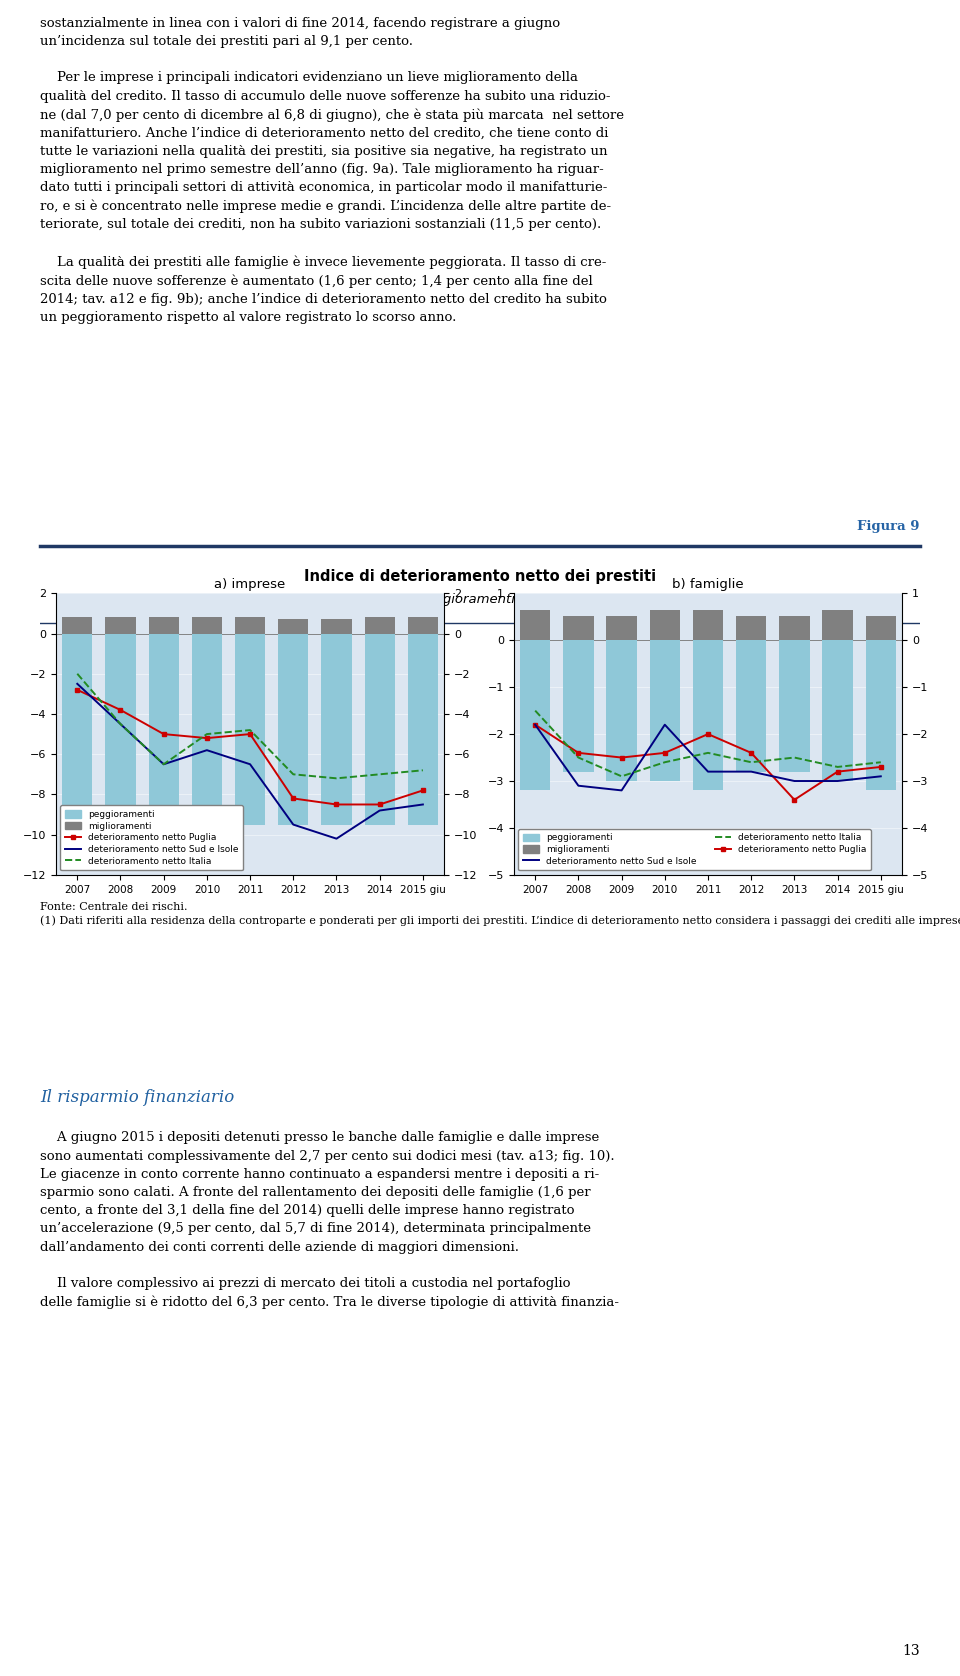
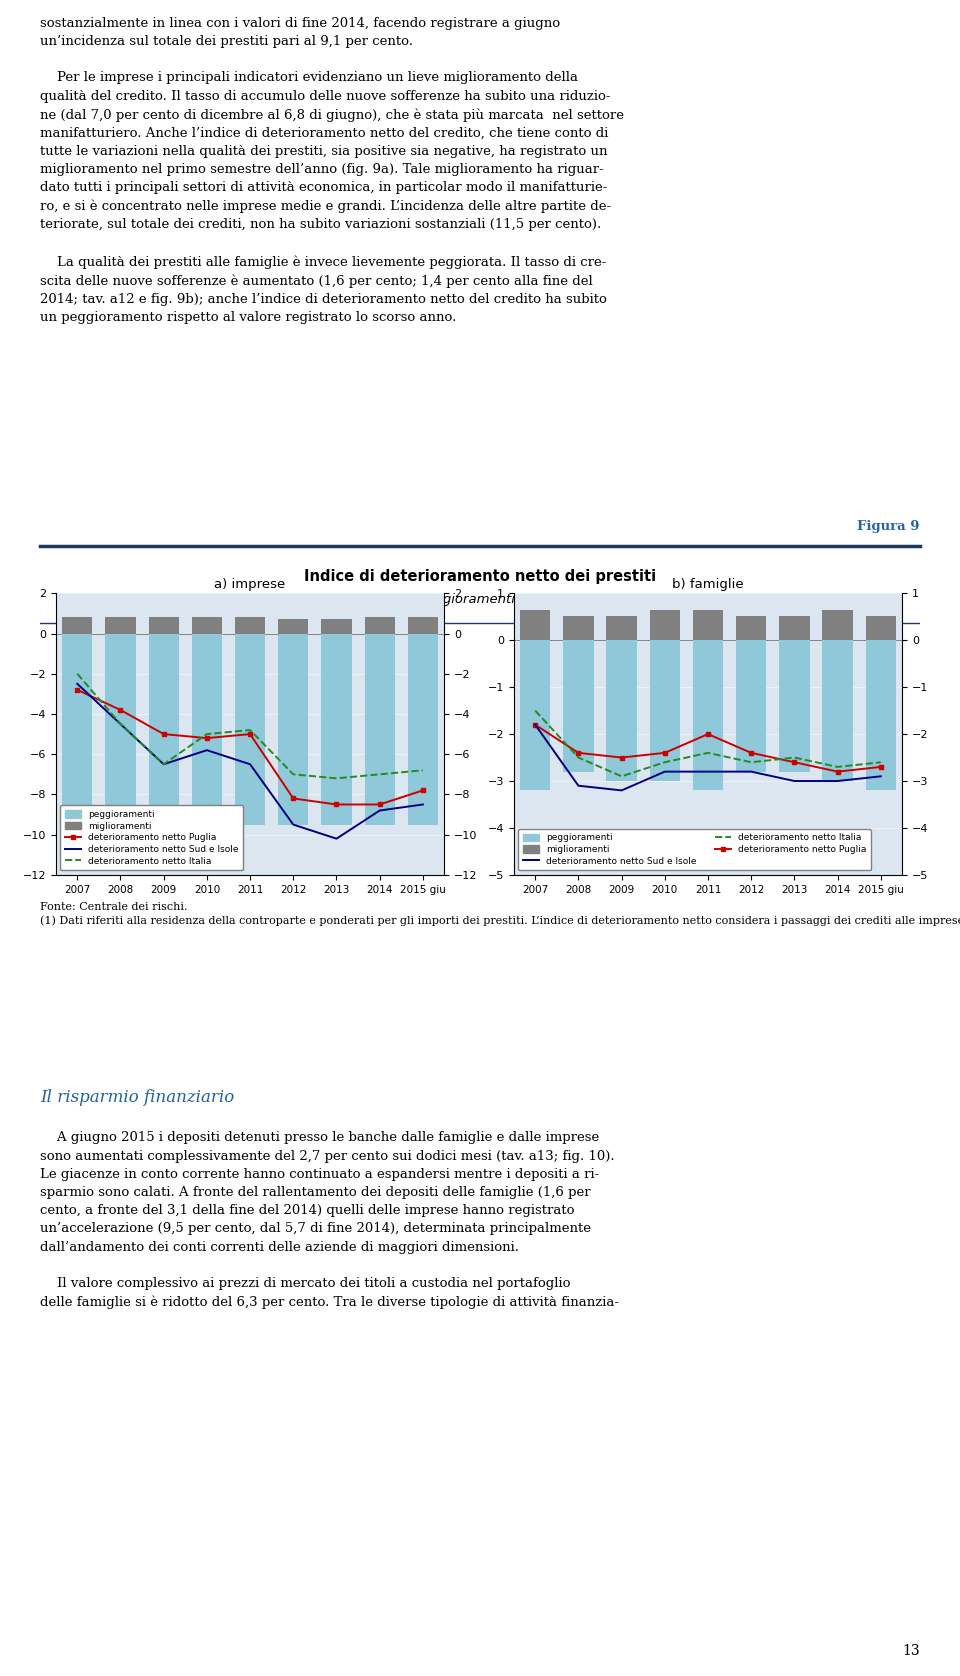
b) famiglie/deterioramento netto Sud e Isole/2010: -1.8 -> -2.8
b) famiglie/deterioramento netto Puglia/2013: -3.4 -> -2.6
